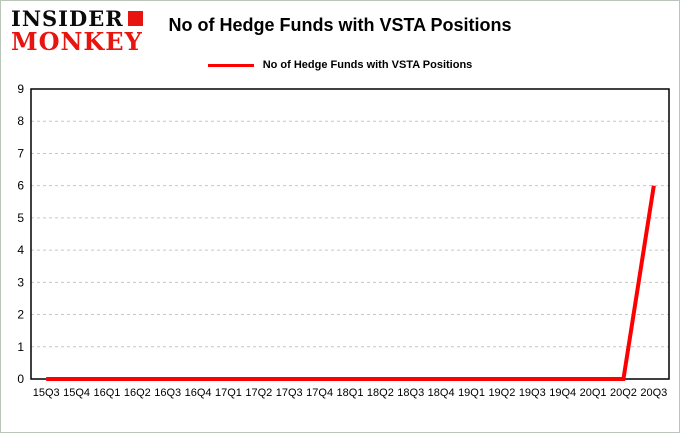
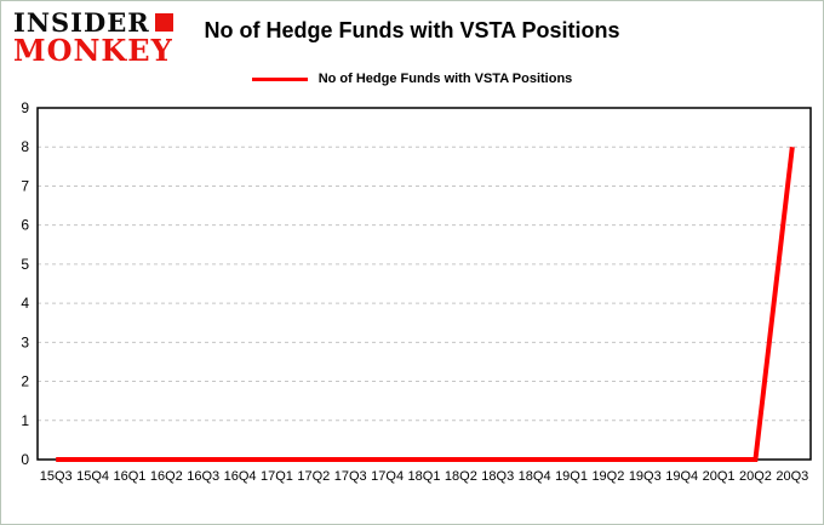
20Q3: 6 -> 8
